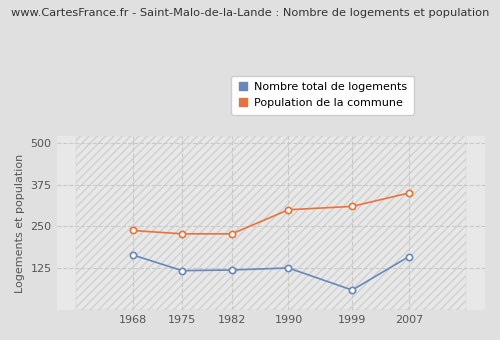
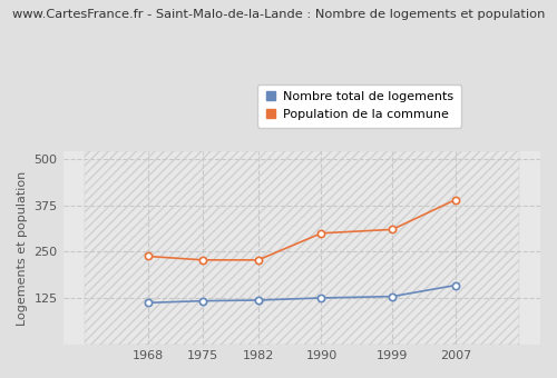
Nombre total de logements/1968: 165 -> 113
Nombre total de logements/1999: 60 -> 130
Population de la commune/2007: 350 -> 390
